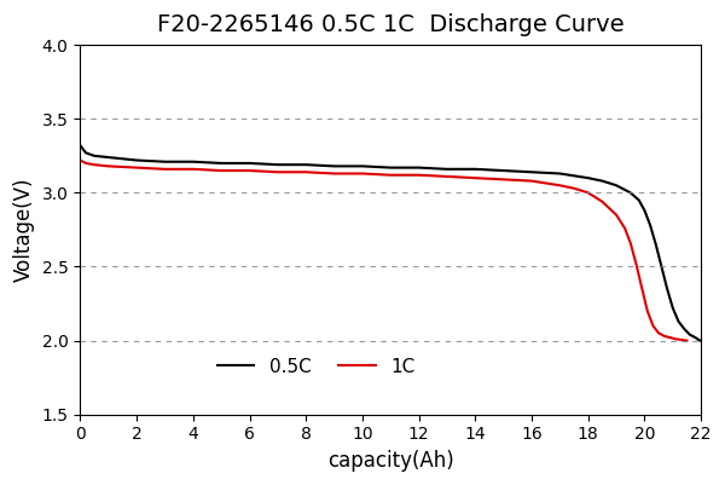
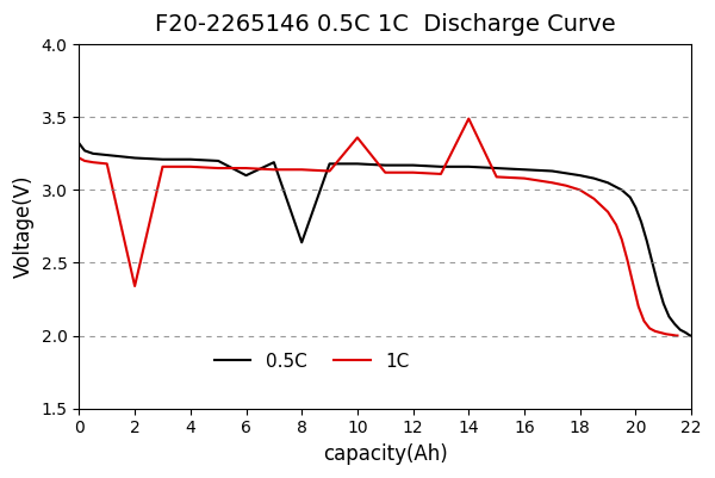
1C/2: 3.17 -> 2.34
0.5C/6: 3.20 -> 3.10
0.5C/8: 3.19 -> 2.64
1C/10: 3.13 -> 3.36
1C/14: 3.10 -> 3.49
